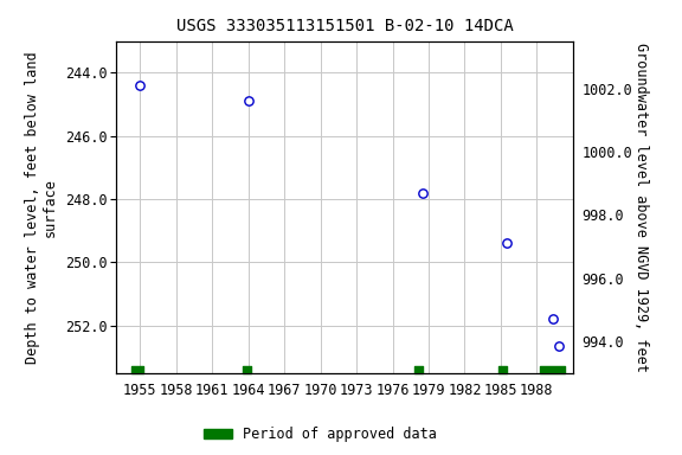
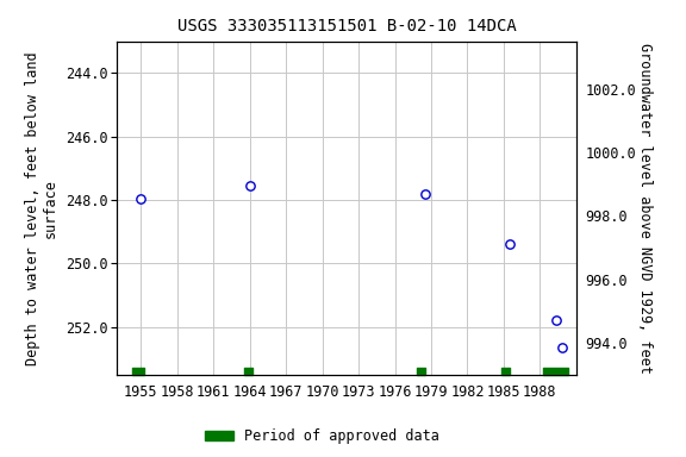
1955: 244.40 -> 247.95
1964: 244.90 -> 247.55
